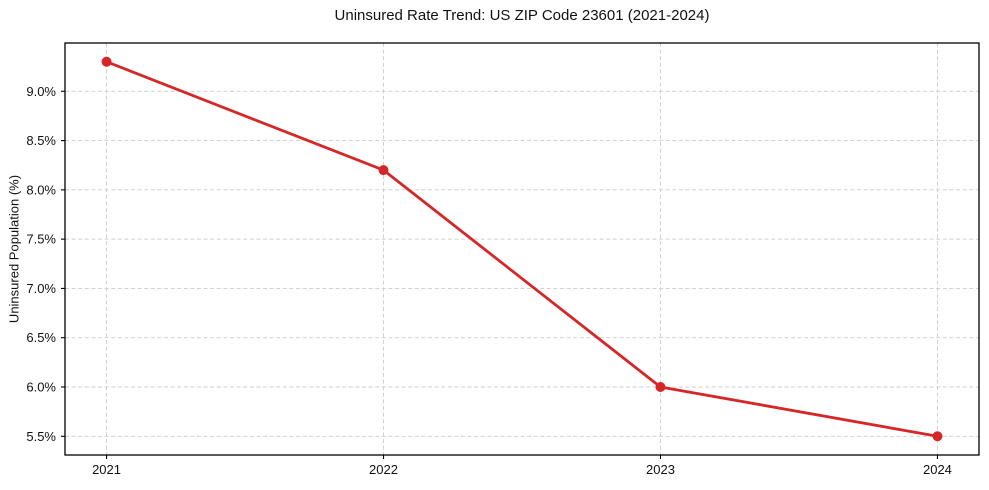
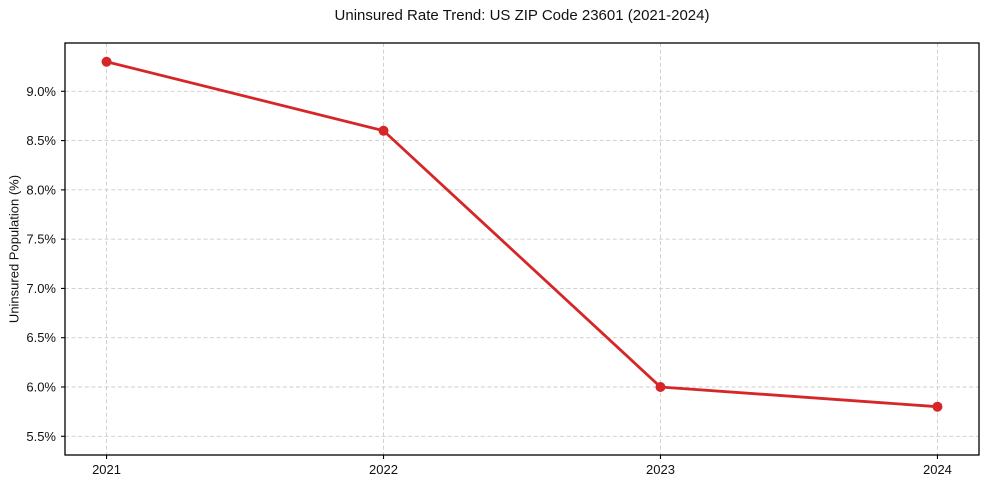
2022: 8.2% -> 8.6%
2024: 5.5% -> 5.8%
